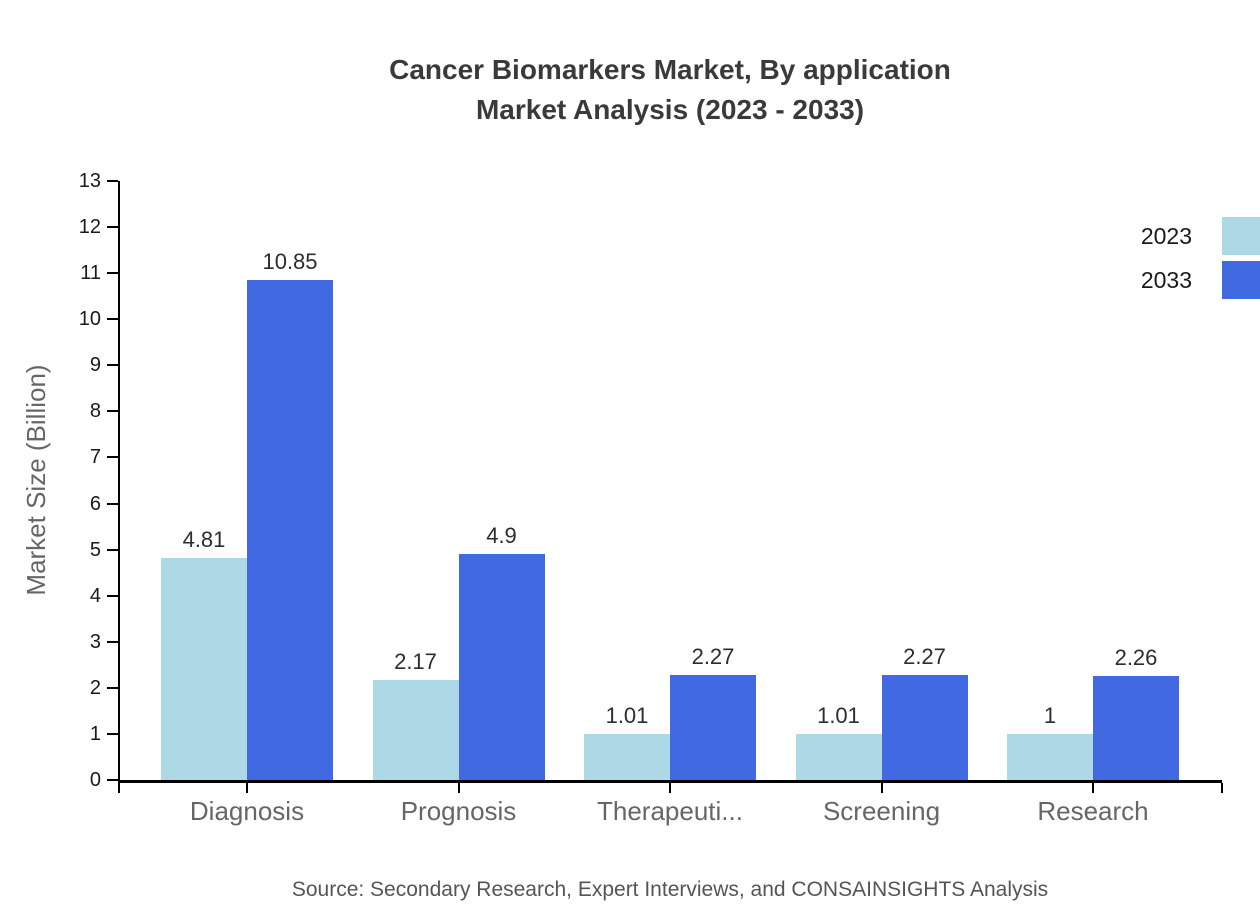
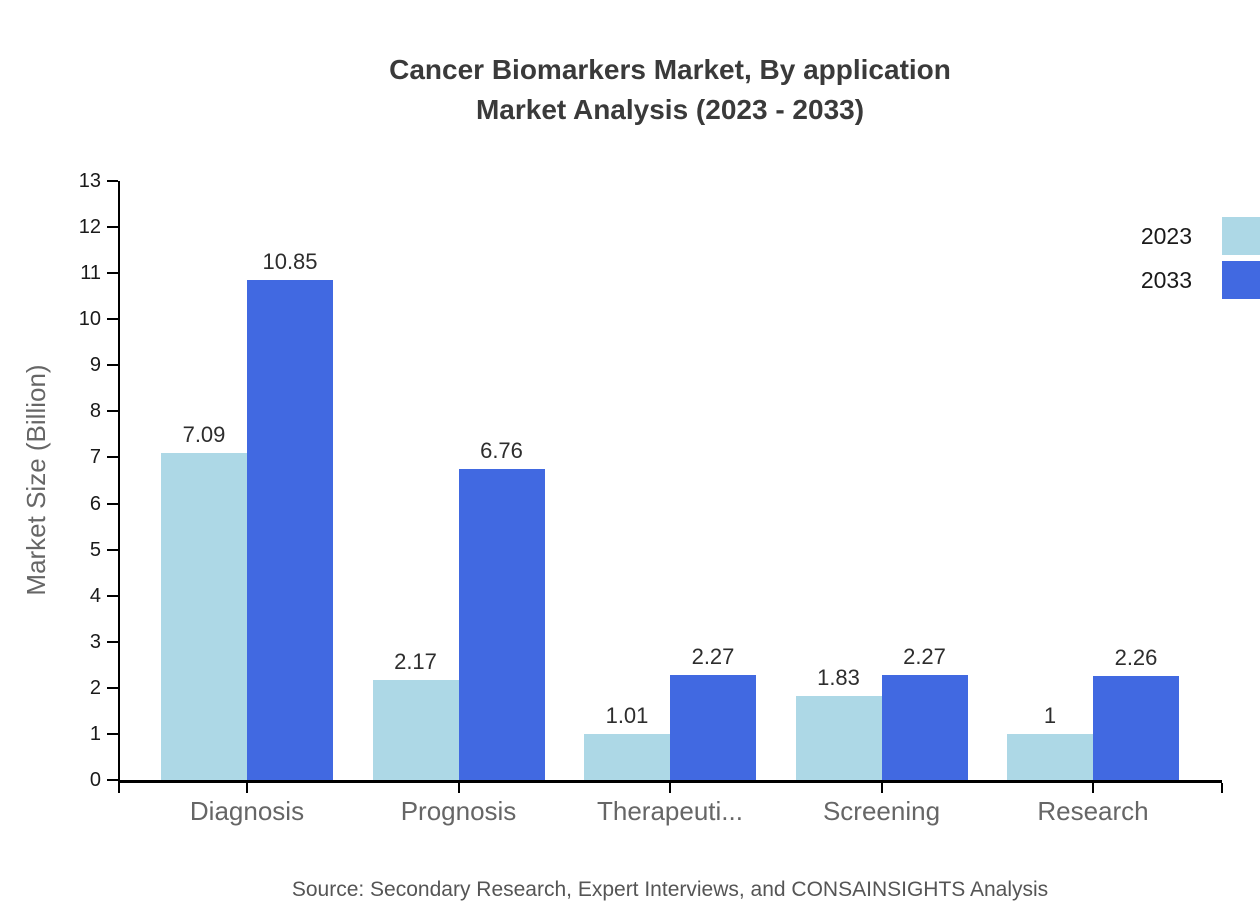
2023/Diagnosis: 4.81 -> 7.09
2033/Prognosis: 4.9 -> 6.76
2023/Screening: 1.01 -> 1.83
